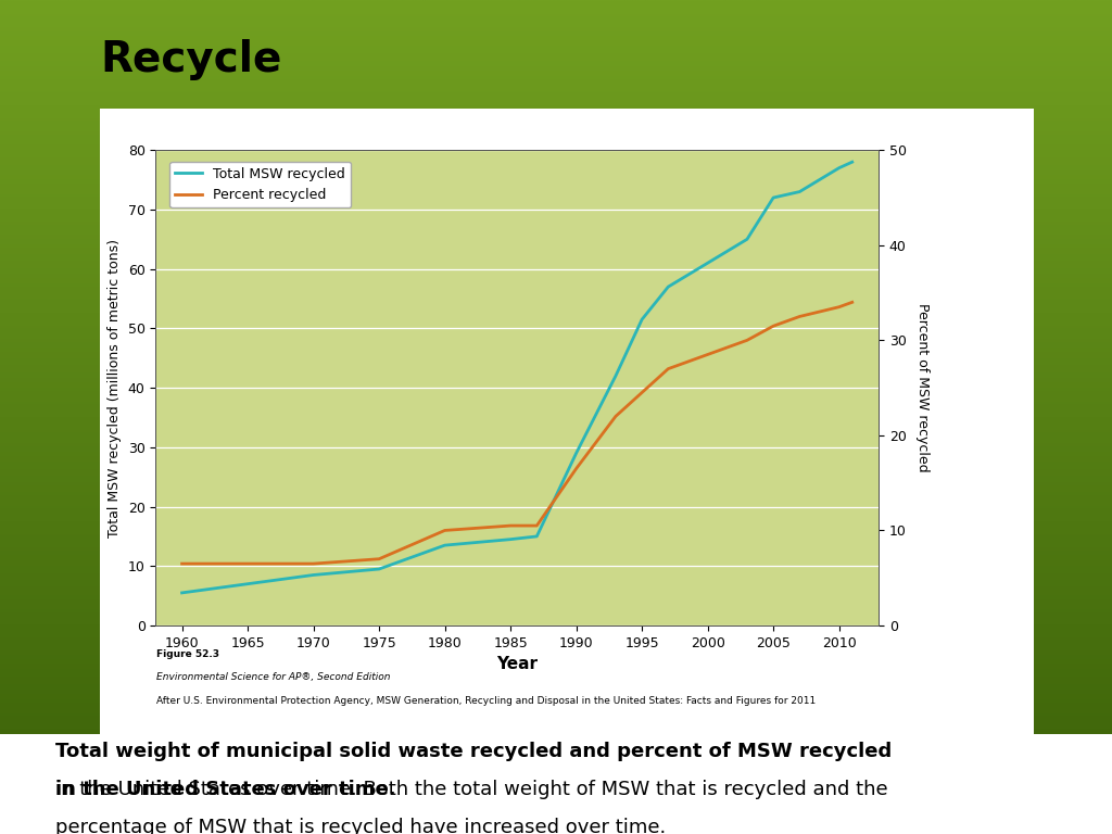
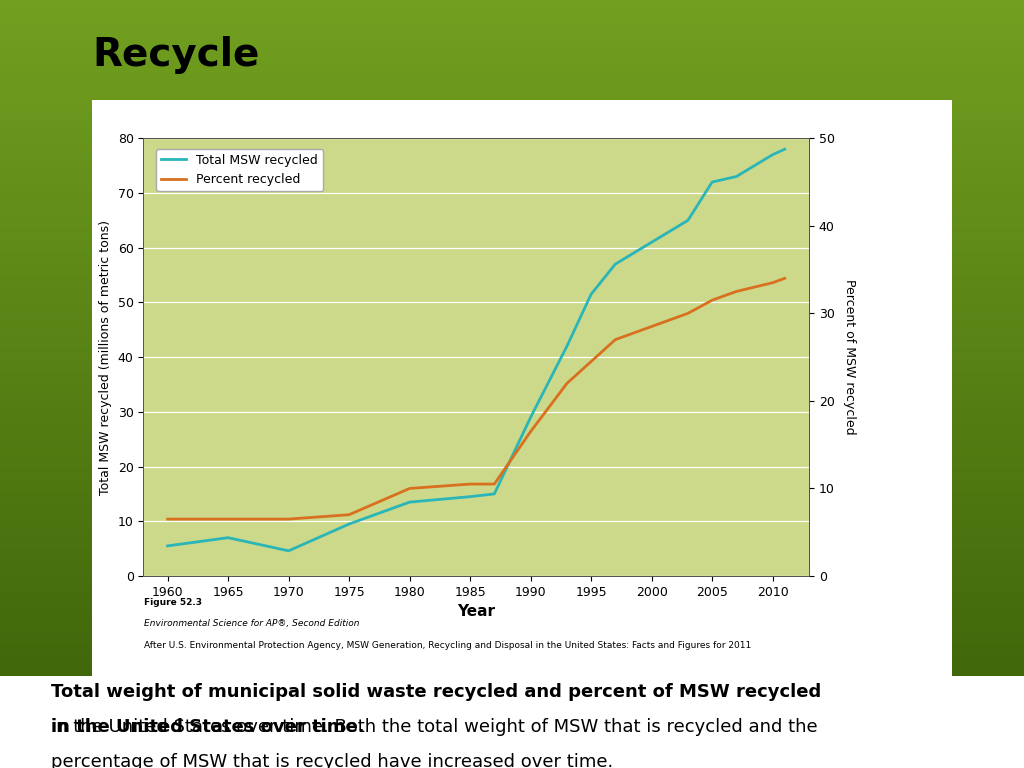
Total MSW recycled/1970: 8.5 -> 4.6
